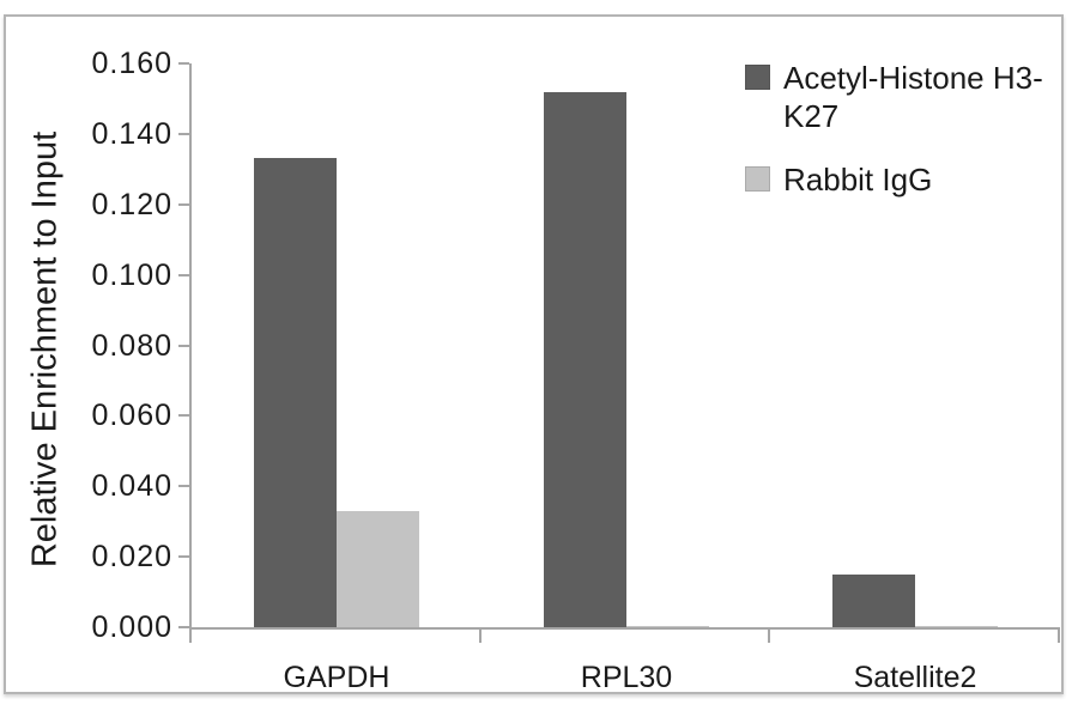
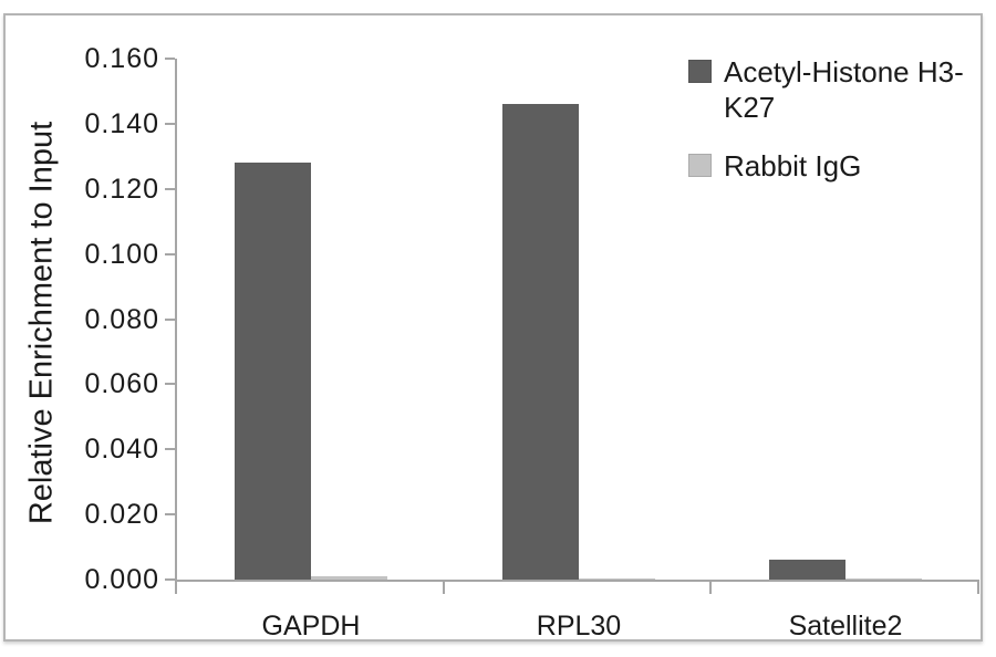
Acetyl-Histone H3-K27/GAPDH: 0.133 -> 0.128
Rabbit IgG/GAPDH: 0.033 -> 0.001
Acetyl-Histone H3-K27/RPL30: 0.152 -> 0.146
Acetyl-Histone H3-K27/Satellite2: 0.015 -> 0.006
